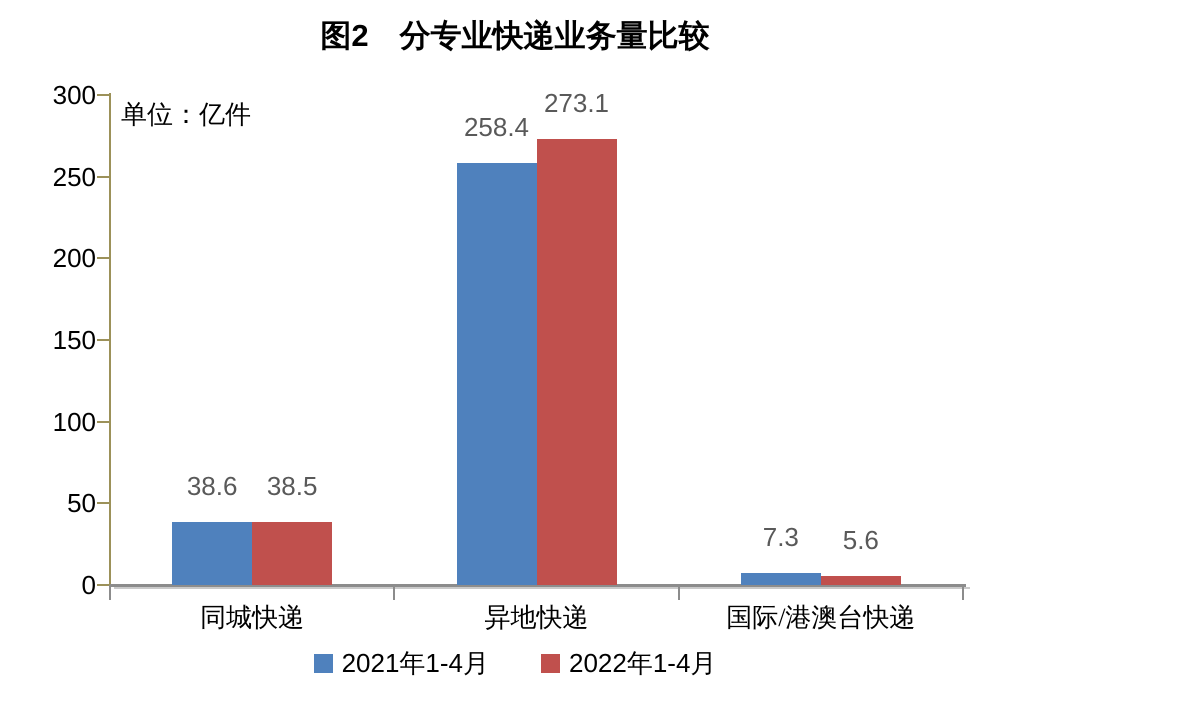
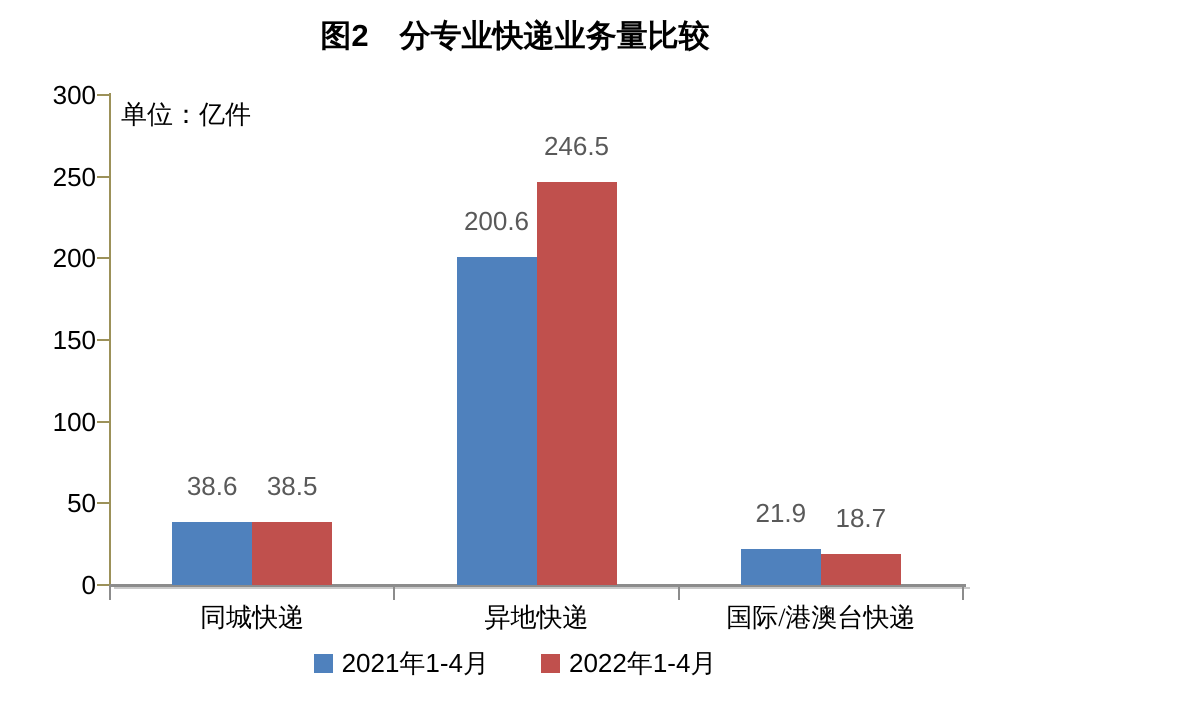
2021年1-4月/异地快递: 258.4 -> 200.6
2022年1-4月/异地快递: 273.1 -> 246.5
2021年1-4月/国际/港澳台快递: 7.3 -> 21.9
2022年1-4月/国际/港澳台快递: 5.6 -> 18.7
